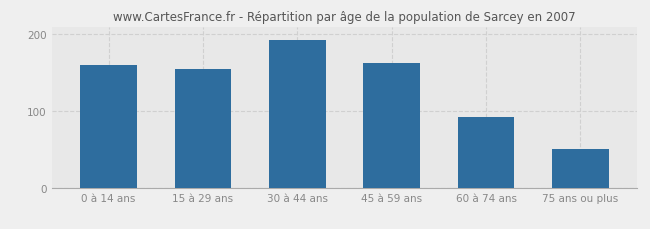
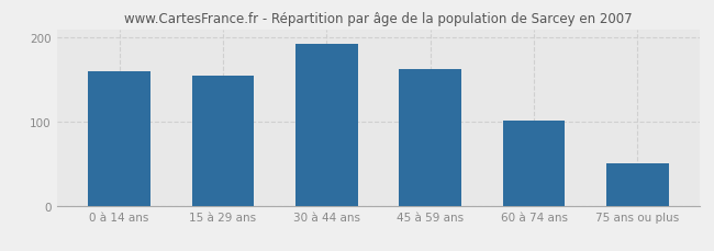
60 à 74 ans: 92 -> 101
